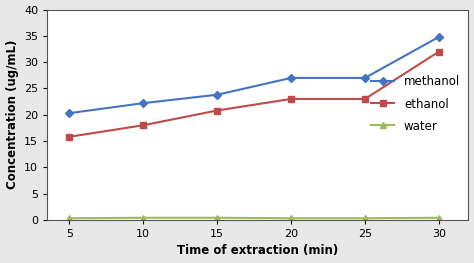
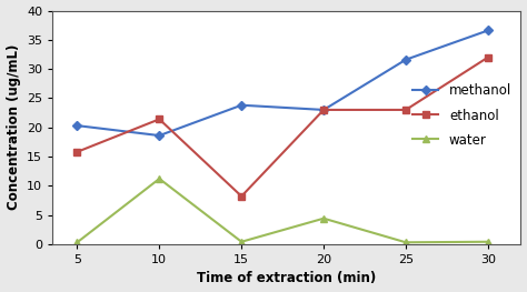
methanol/10: 22.2 -> 18.6
ethanol/10: 18.0 -> 21.4
water/10: 0.4 -> 11.2
ethanol/15: 20.8 -> 8.2
methanol/20: 27.0 -> 23.0
water/20: 0.3 -> 4.4
methanol/25: 27.0 -> 31.6
methanol/30: 34.8 -> 36.6
